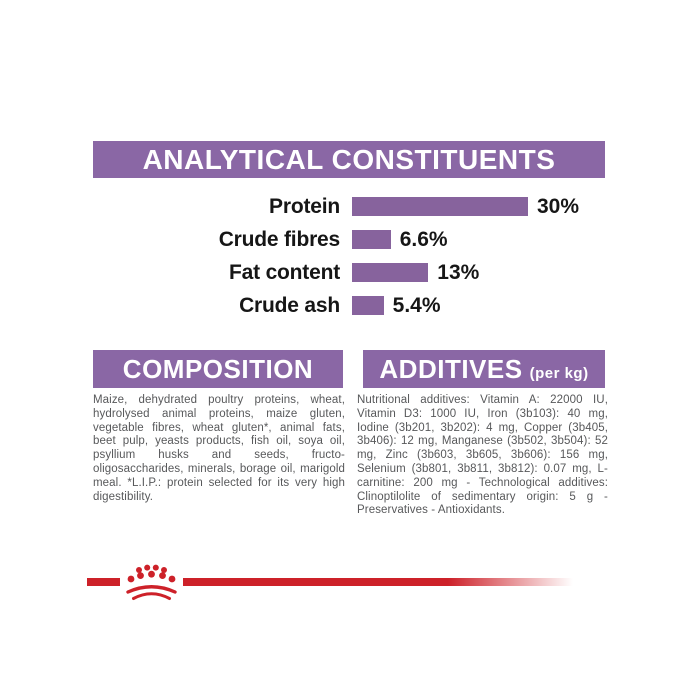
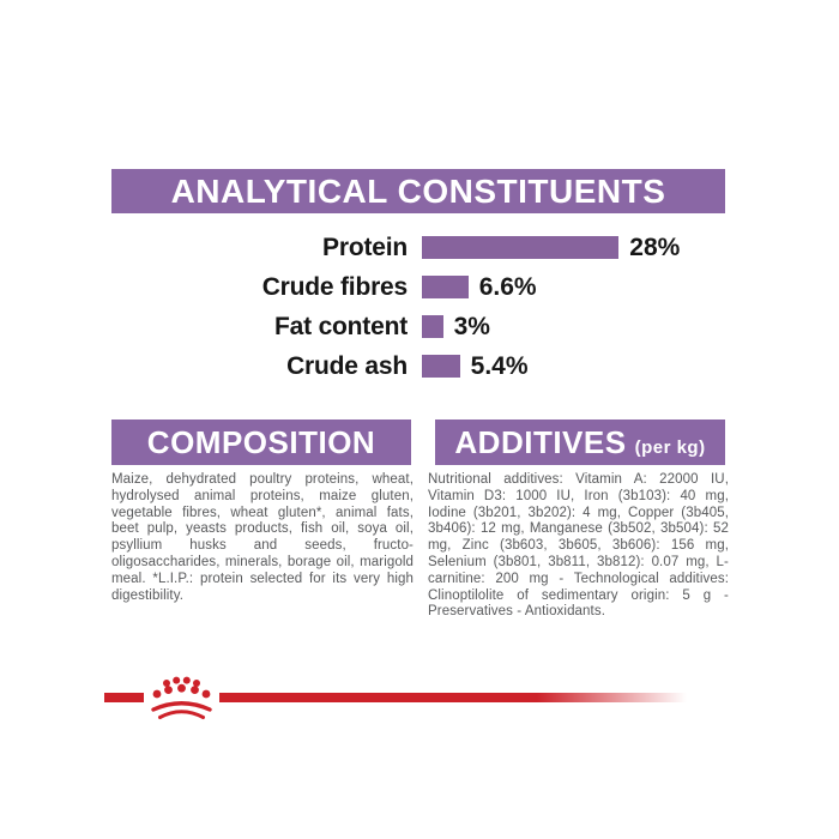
Protein: 30% -> 28%
Fat content: 13% -> 3%
